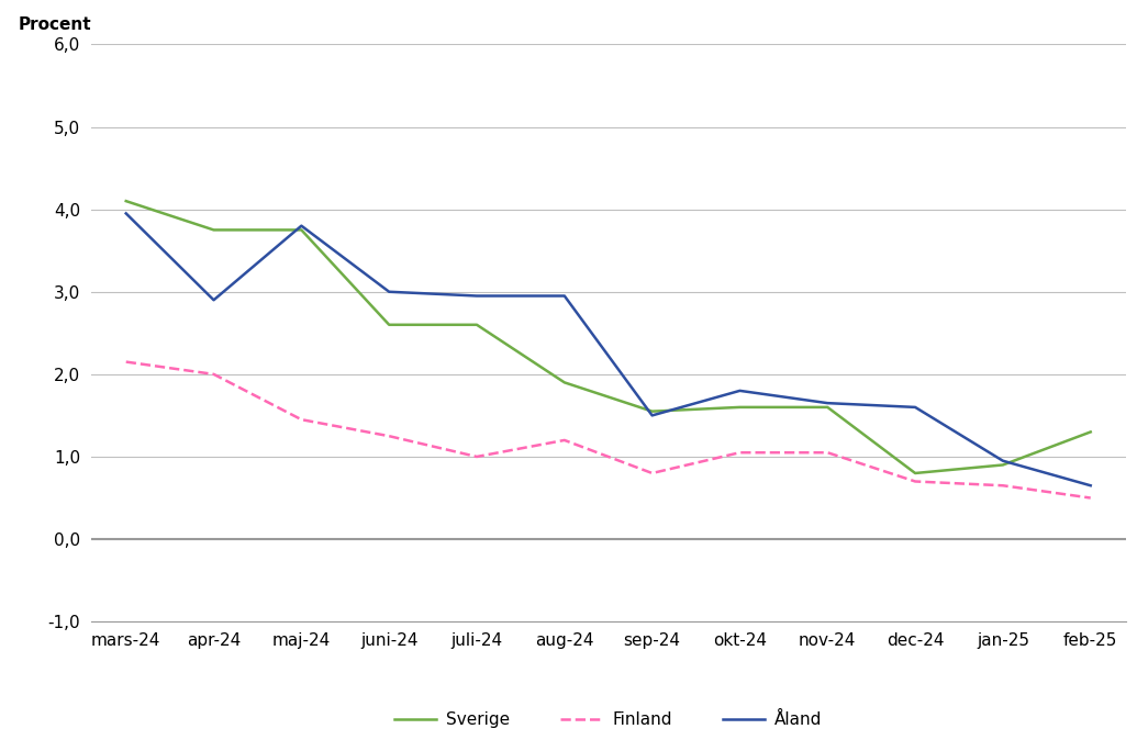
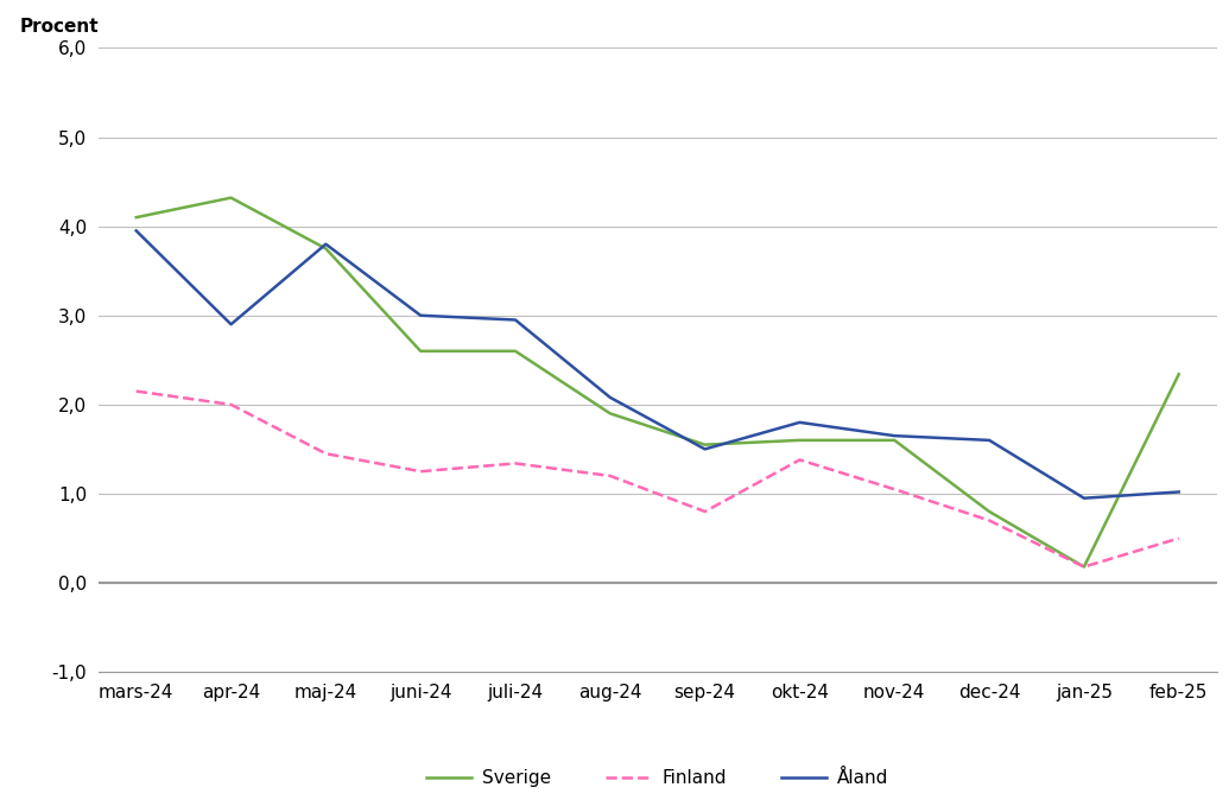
Sverige/apr-24: 3,75 -> 4,32
Finland/juli-24: 1,00 -> 1,34
Åland/aug-24: 2,95 -> 2,08
Finland/okt-24: 1,05 -> 1,38
Sverige/jan-25: 0,90 -> 0,18
Finland/jan-25: 0,65 -> 0,18
Sverige/feb-25: 1,30 -> 2,34
Åland/feb-25: 0,65 -> 1,02
